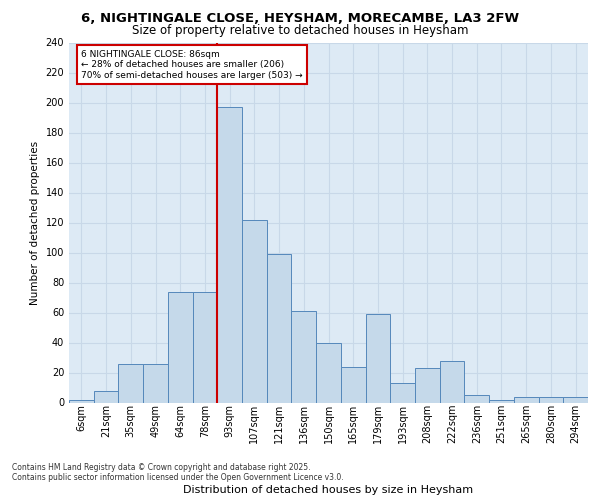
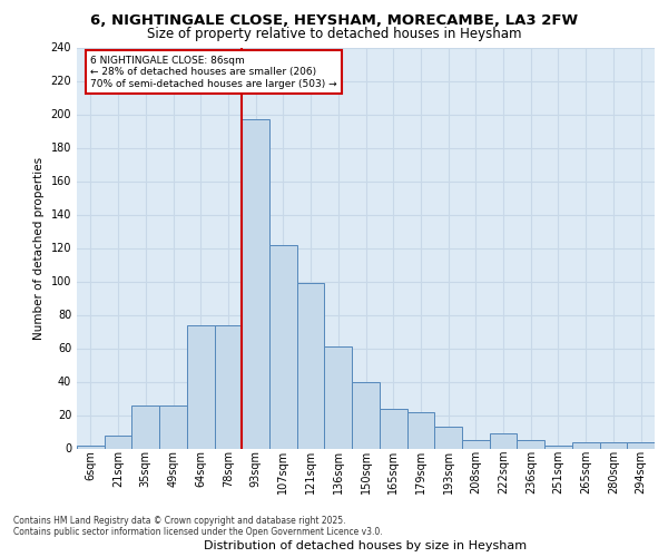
179sqm: 59 -> 22
208sqm: 23 -> 5
222sqm: 28 -> 9
